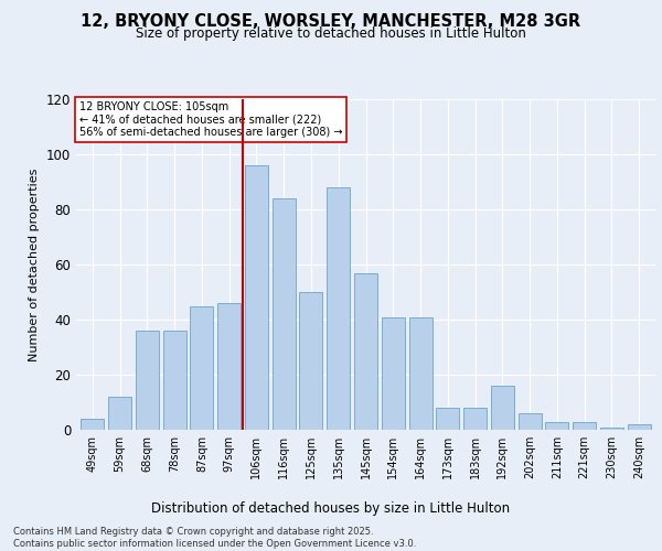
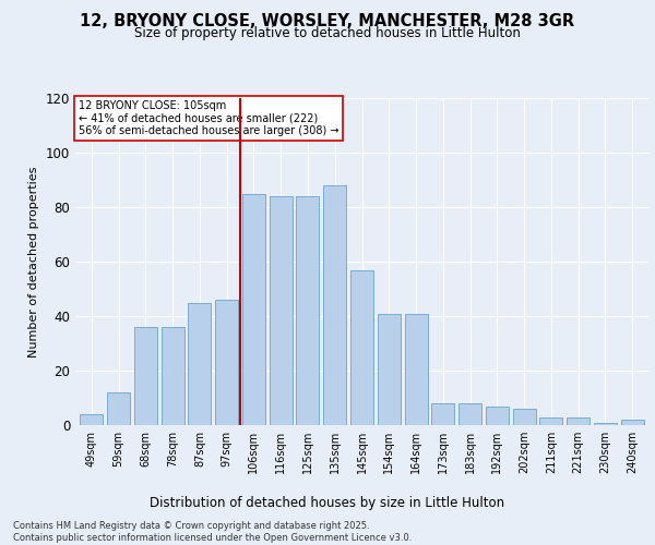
106sqm: 96 -> 85
125sqm: 50 -> 84
192sqm: 16 -> 7
